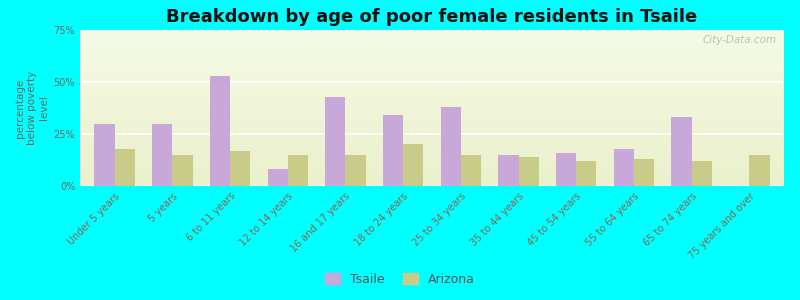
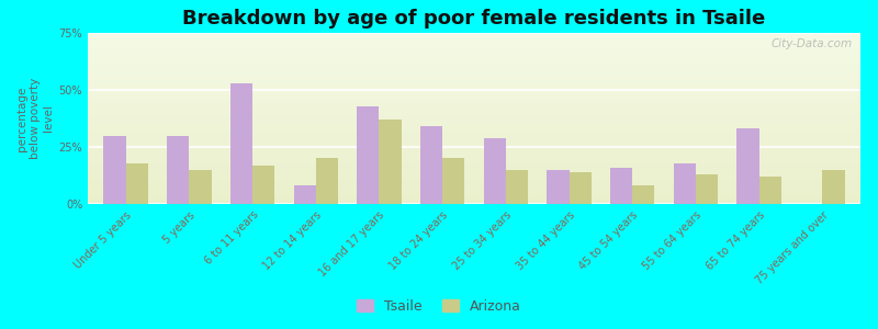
Arizona/12 to 14 years: 15% -> 20%
Arizona/16 and 17 years: 15% -> 37%
Tsaile/25 to 34 years: 38% -> 29%
Arizona/45 to 54 years: 12% -> 8%
